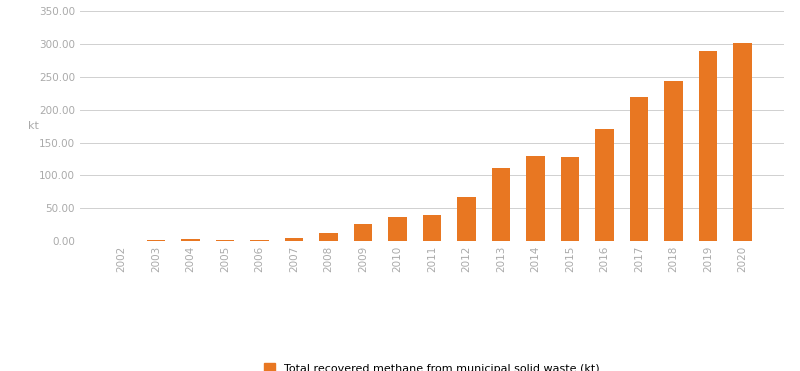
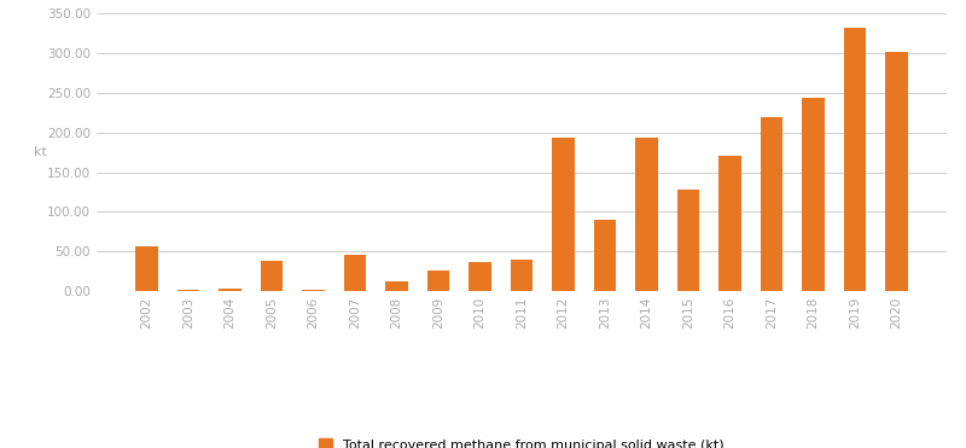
2002: 0 -> 56
2005: 1 -> 38
2007: 6 -> 46
2012: 67 -> 194
2013: 112 -> 90
2014: 130 -> 194
2019: 290 -> 332
